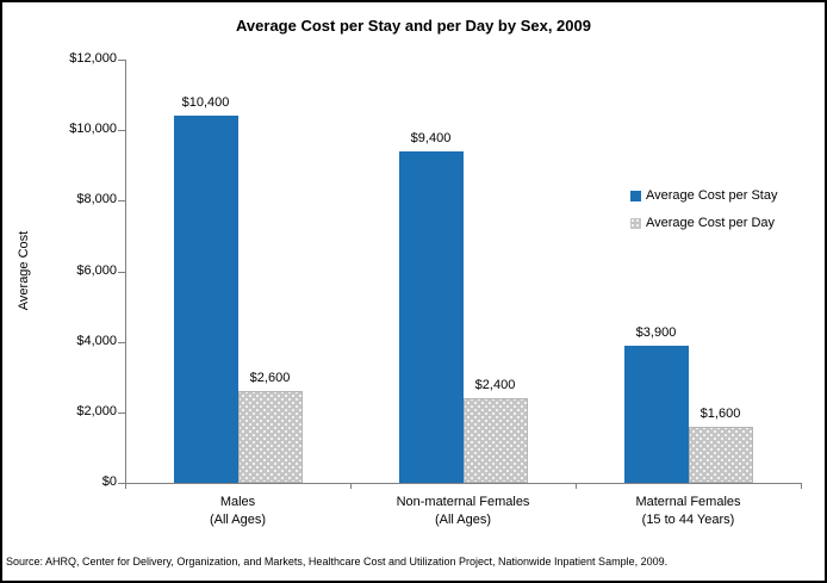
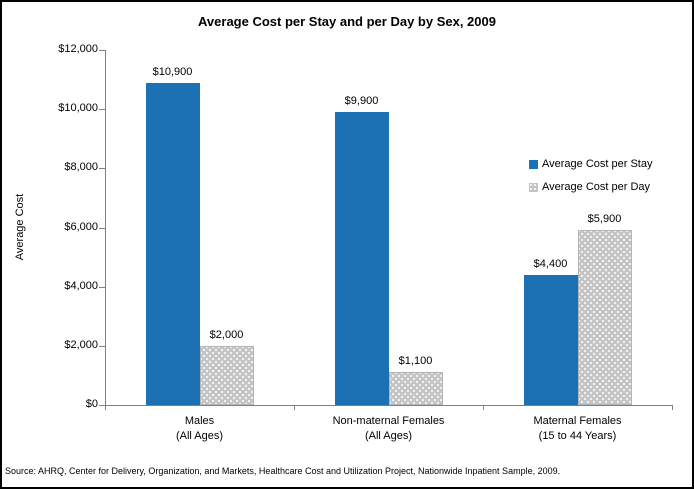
Average Cost per Stay/Males (All Ages): $10,400 -> $10,900
Average Cost per Day/Males (All Ages): $2,600 -> $2,000
Average Cost per Stay/Non-maternal Females (All Ages): $9,400 -> $9,900
Average Cost per Day/Non-maternal Females (All Ages): $2,400 -> $1,100
Average Cost per Stay/Maternal Females (15 to 44 Years): $3,900 -> $4,400
Average Cost per Day/Maternal Females (15 to 44 Years): $1,600 -> $5,900
